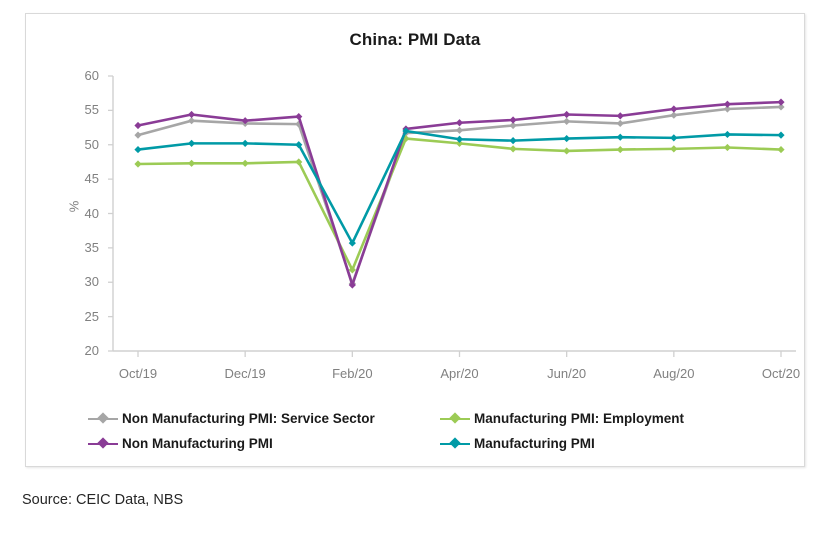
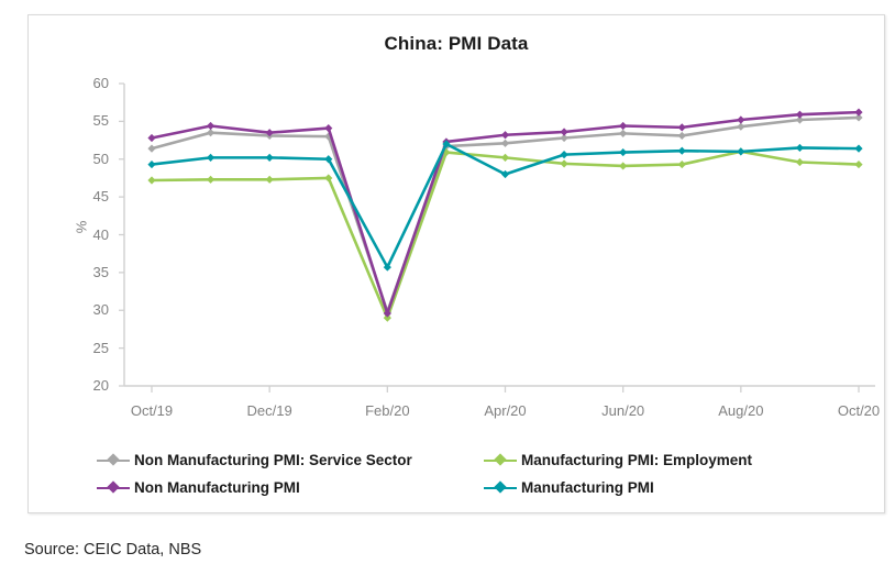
Manufacturing PMI: Employment/Feb/20: 32 -> 29
Manufacturing PMI/Apr/20: 51 -> 48
Manufacturing PMI: Employment/Aug/20: 49 -> 51
